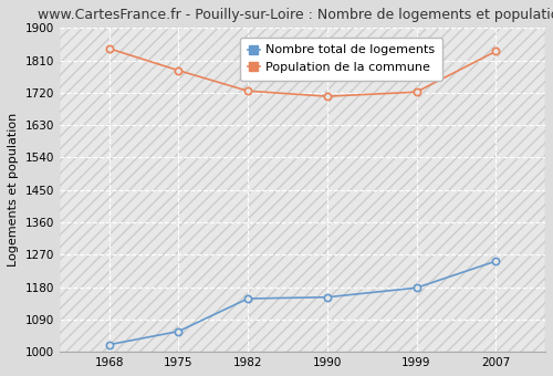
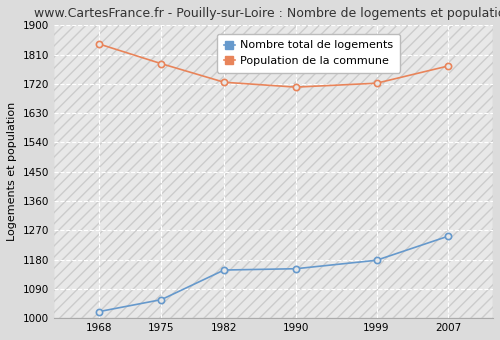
Population de la commune/2007: 1835 -> 1775
